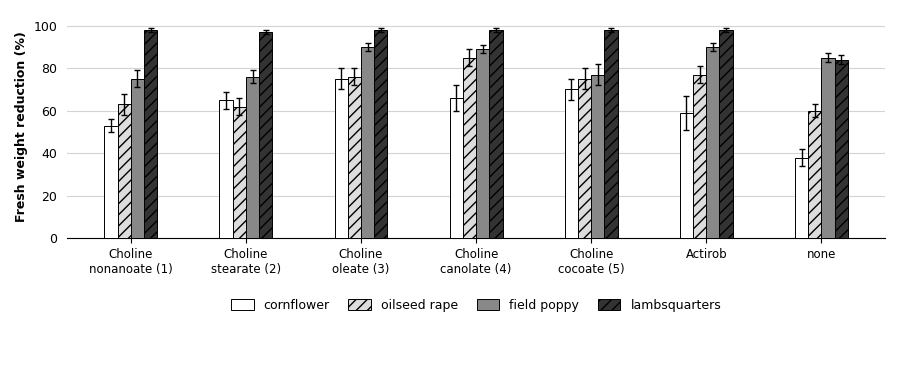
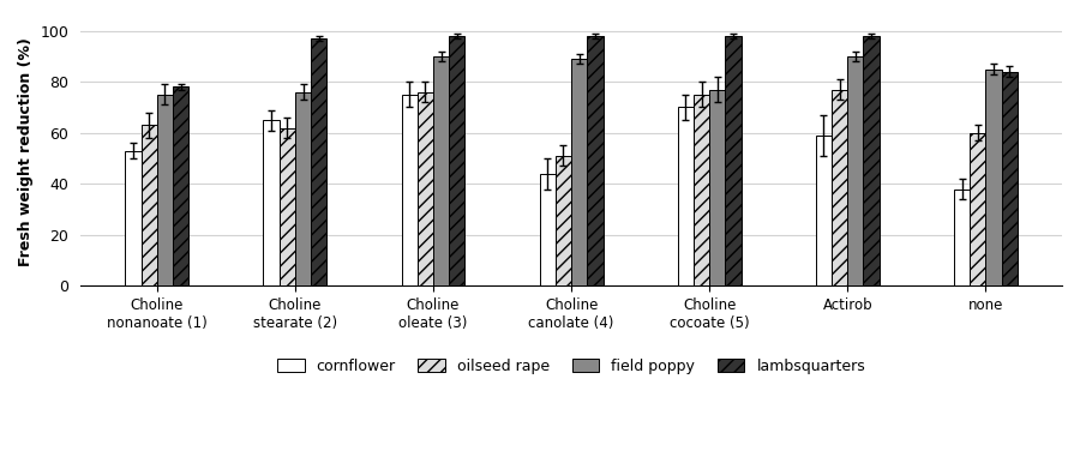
lambsquarters/Choline nonanoate (1): 98 -> 78
cornflower/Choline canolate (4): 66 -> 44
oilseed rape/Choline canolate (4): 85 -> 51
